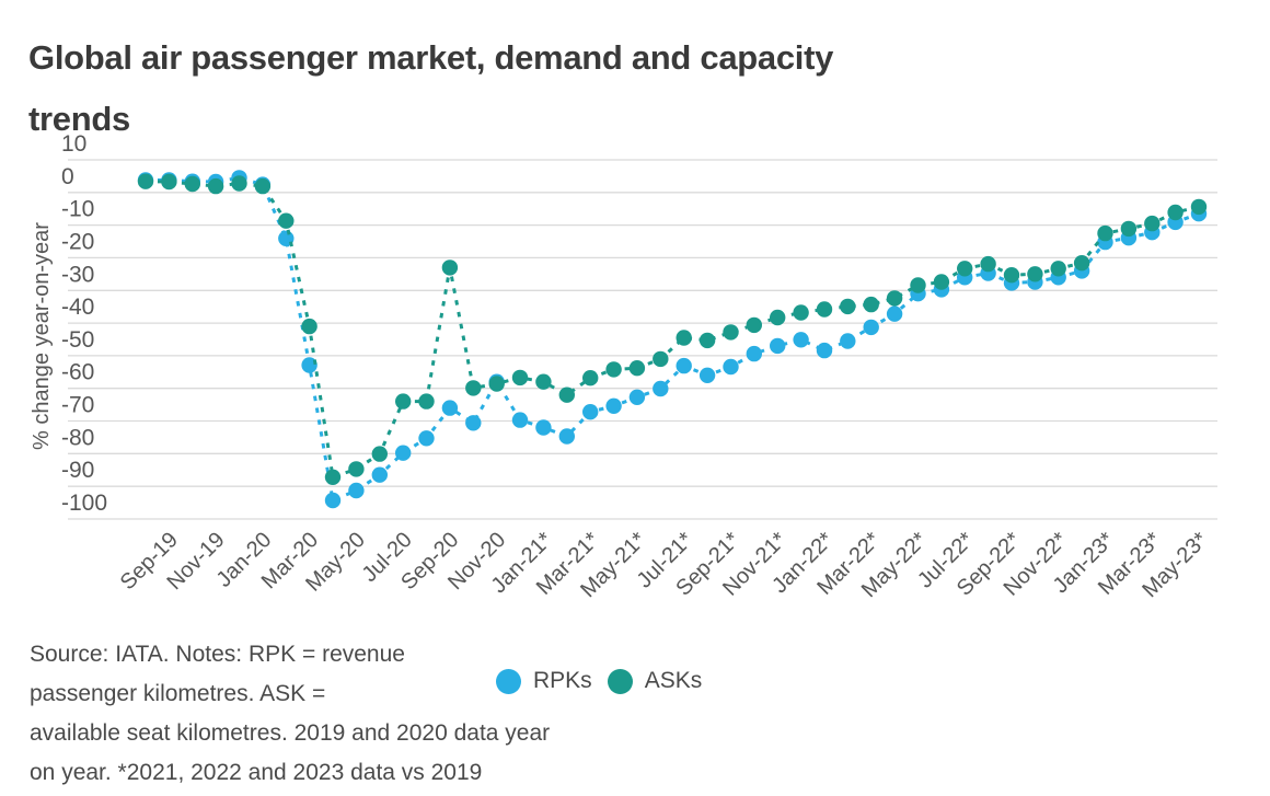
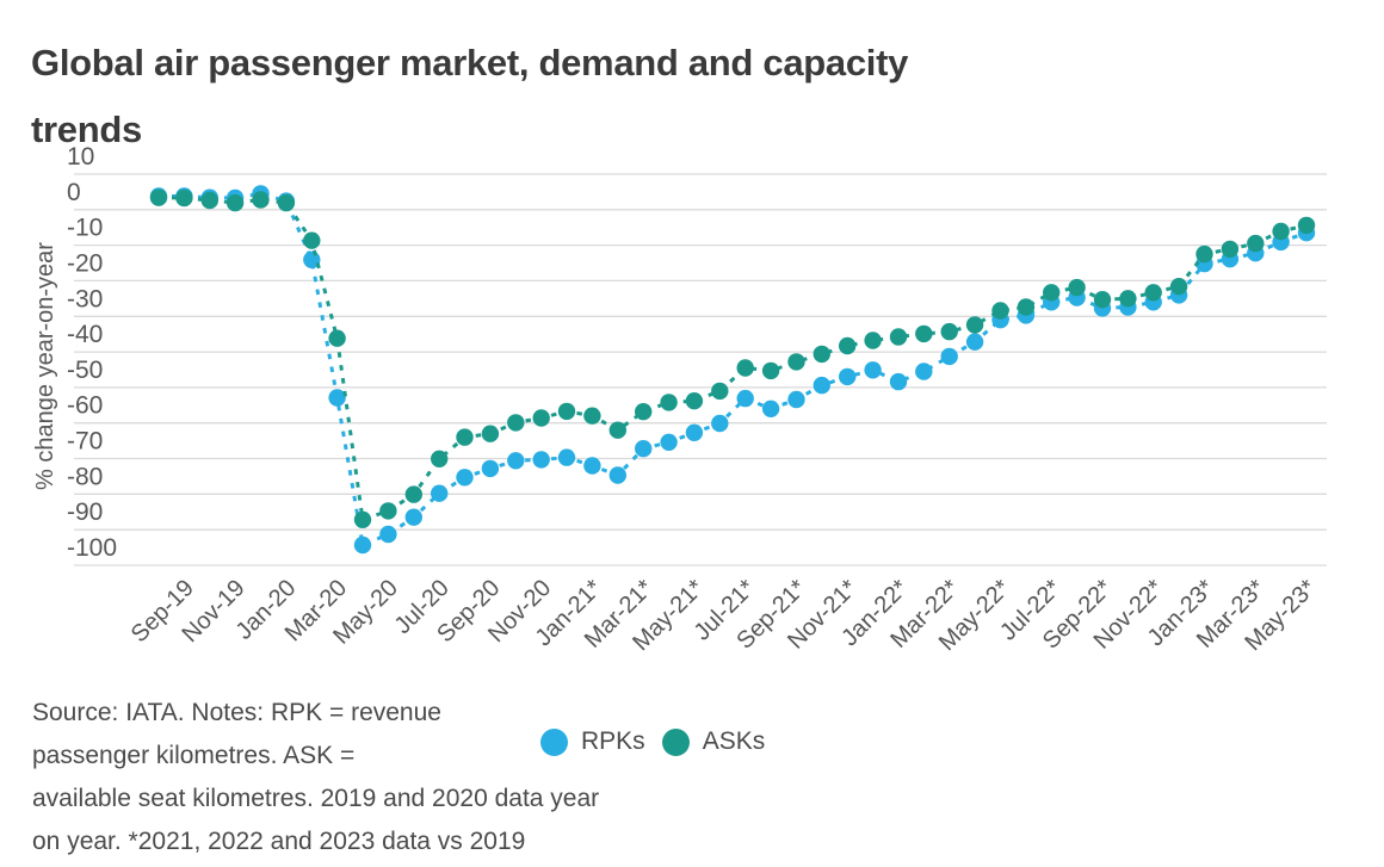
ASKs/Mar-20: -41 -> -36
ASKs/Jul-20: -64 -> -70
RPKs/Sep-20: -66 -> -73
ASKs/Sep-20: -23 -> -63
RPKs/Nov-20: -58 -> -70
